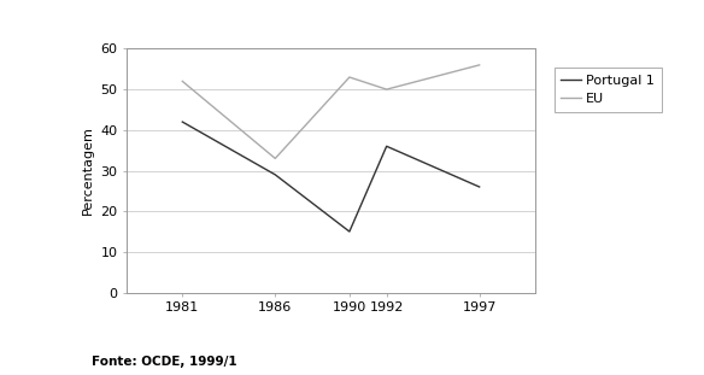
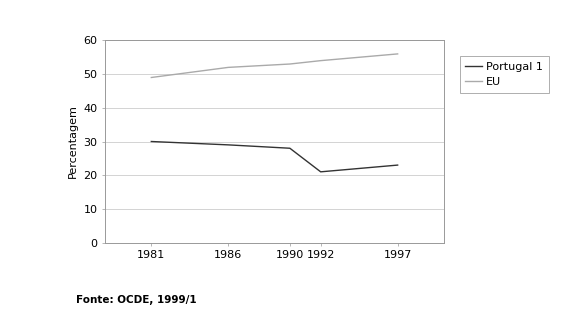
Portugal 1/1981: 42 -> 30
EU/1981: 52 -> 49
EU/1986: 33 -> 52
Portugal 1/1990: 15 -> 28
Portugal 1/1992: 36 -> 21
EU/1992: 50 -> 54
Portugal 1/1997: 26 -> 23
